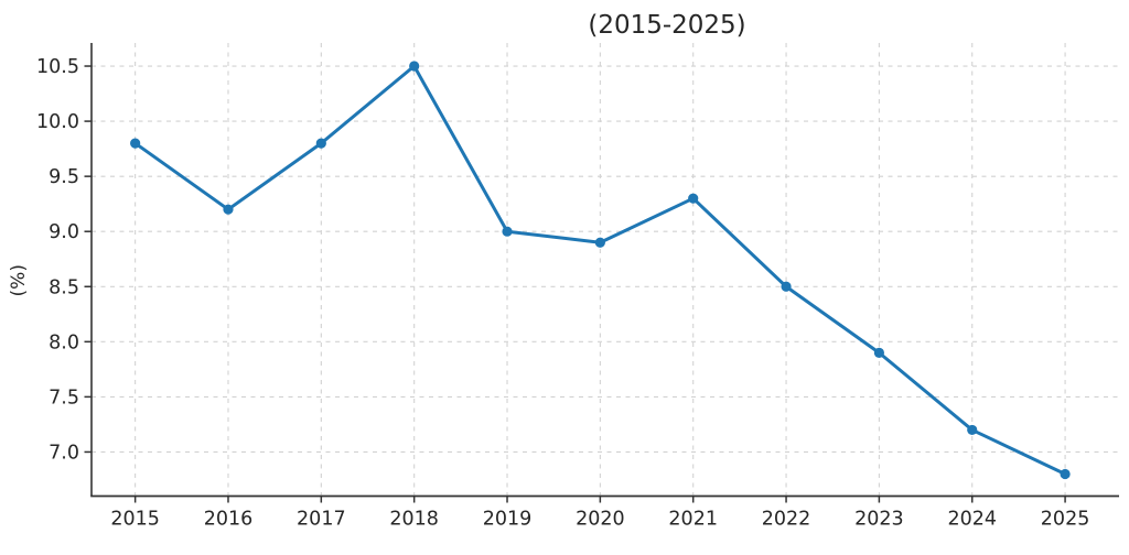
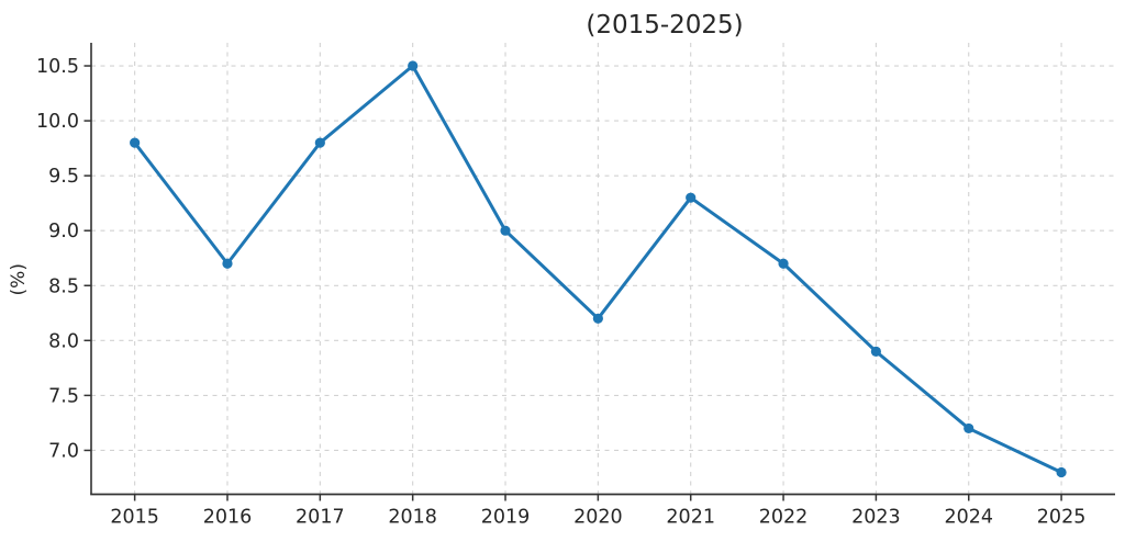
2016: 9.2 -> 8.7
2020: 8.9 -> 8.2
2022: 8.5 -> 8.7
